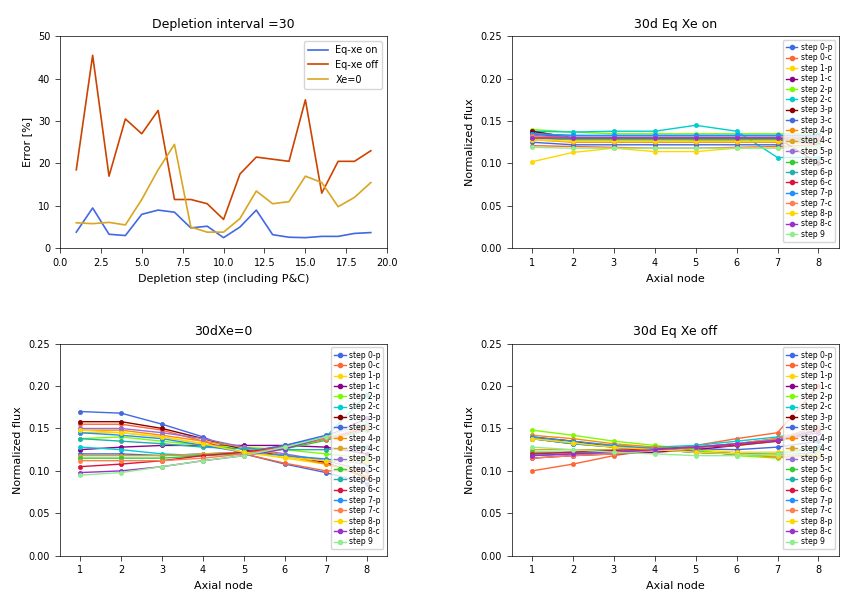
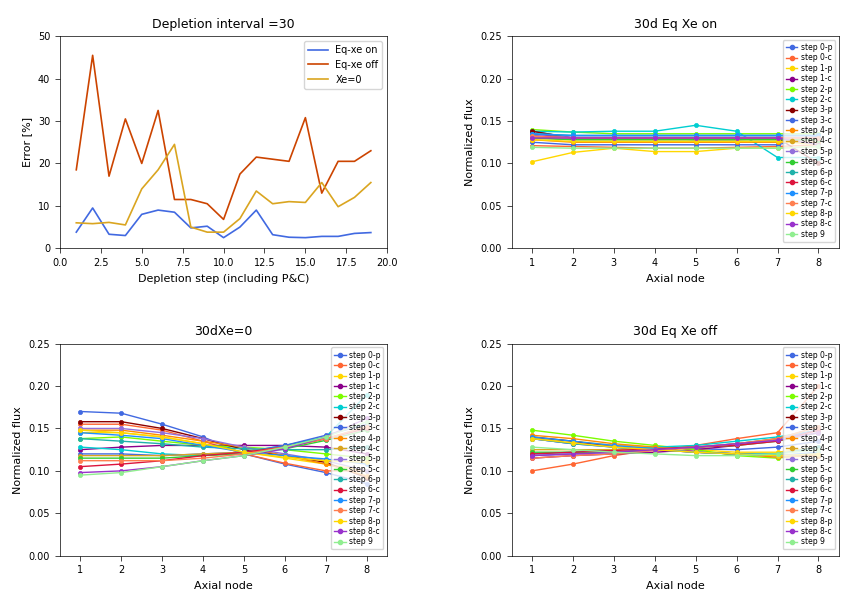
Depletion interval =30/Eq-xe off/5.0: 27.0 -> 20.0
Depletion interval =30/Xe=0/5.0: 11.5 -> 14.0
Depletion interval =30/Eq-xe off/15.0: 35.0 -> 30.8
Depletion interval =30/Xe=0/15.0: 17.0 -> 10.8
